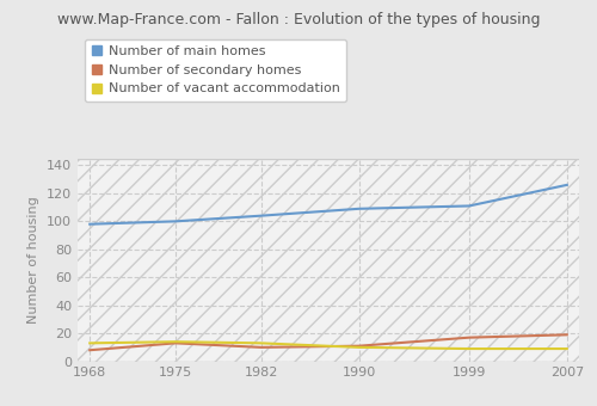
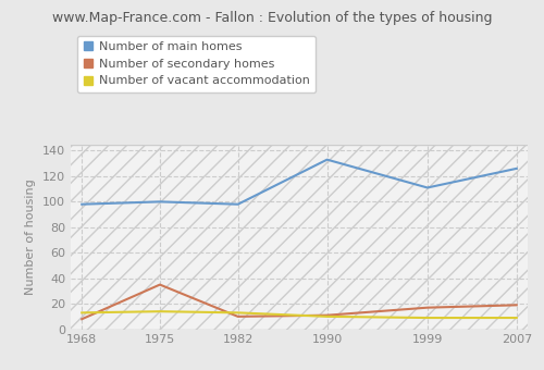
Number of secondary homes/1975: 13 -> 35
Number of main homes/1982: 104 -> 98
Number of main homes/1990: 109 -> 133
